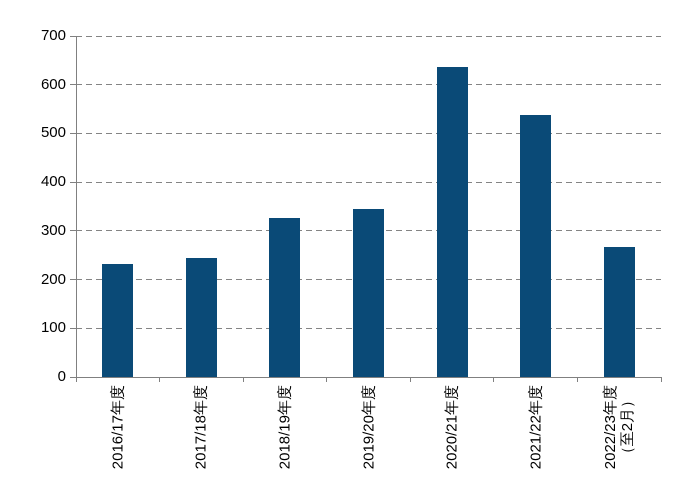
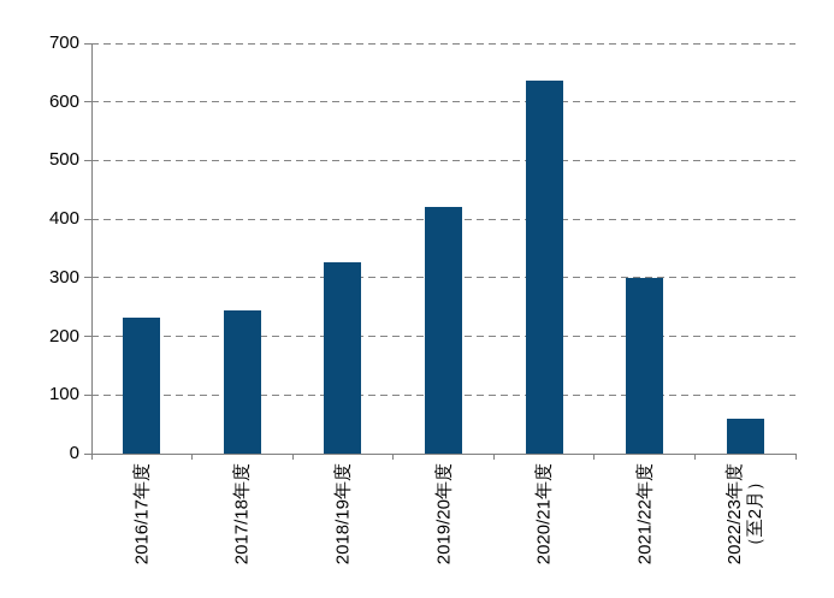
2019/20年度: 340 -> 420
2021/22年度: 540 -> 300
2022/23年度 （至2月）: 270 -> 60
